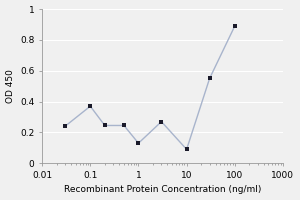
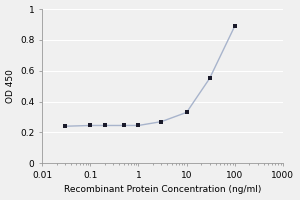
0.1: 0.37 -> 0.24
1: 0.13 -> 0.24
10: 0.09 -> 0.33
